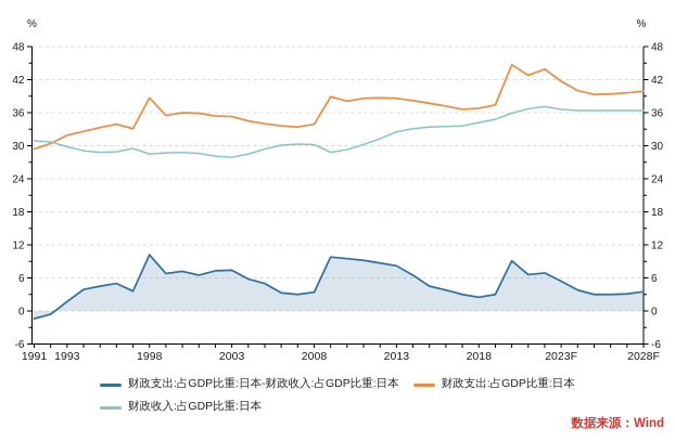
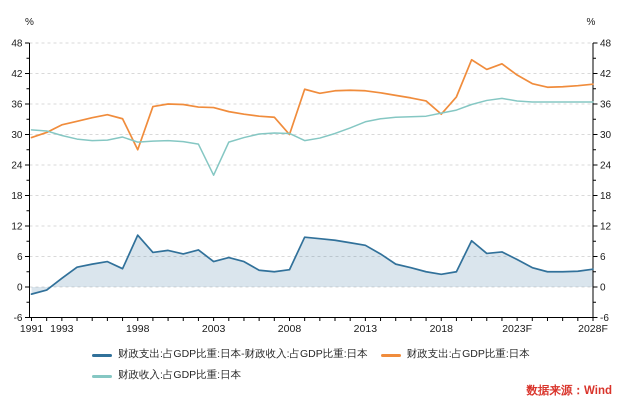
财政支出:占GDP比重:日本/1998: 39 -> 27
财政支出:占GDP比重:日本-财政收入:占GDP比重:日本/2003: 7 -> 5
财政收入:占GDP比重:日本/2003: 28 -> 22
财政支出:占GDP比重:日本/2008: 34 -> 30
财政支出:占GDP比重:日本/2018: 37 -> 34
